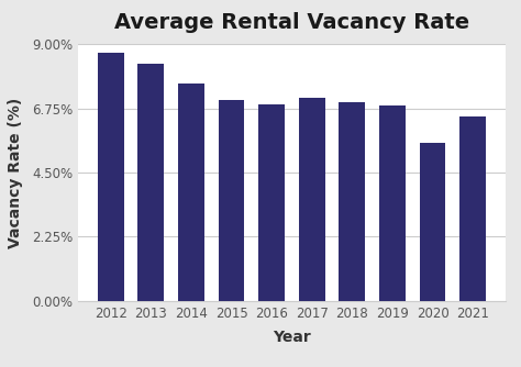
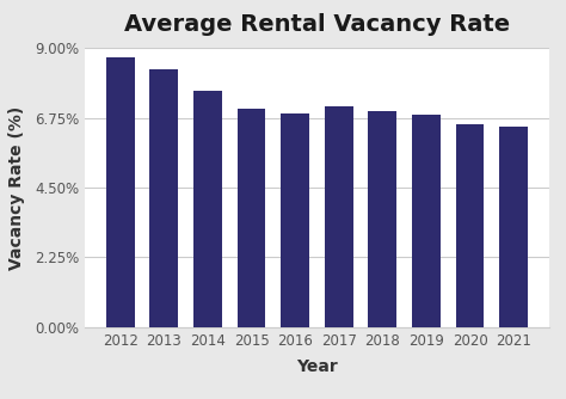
2020: 5.55% -> 6.55%
